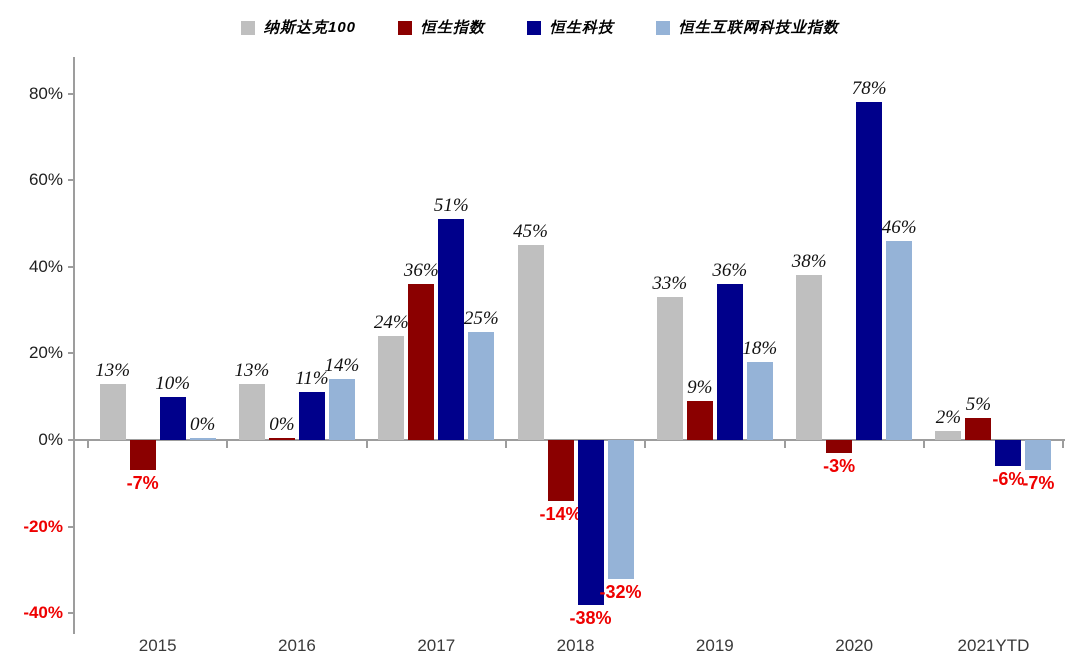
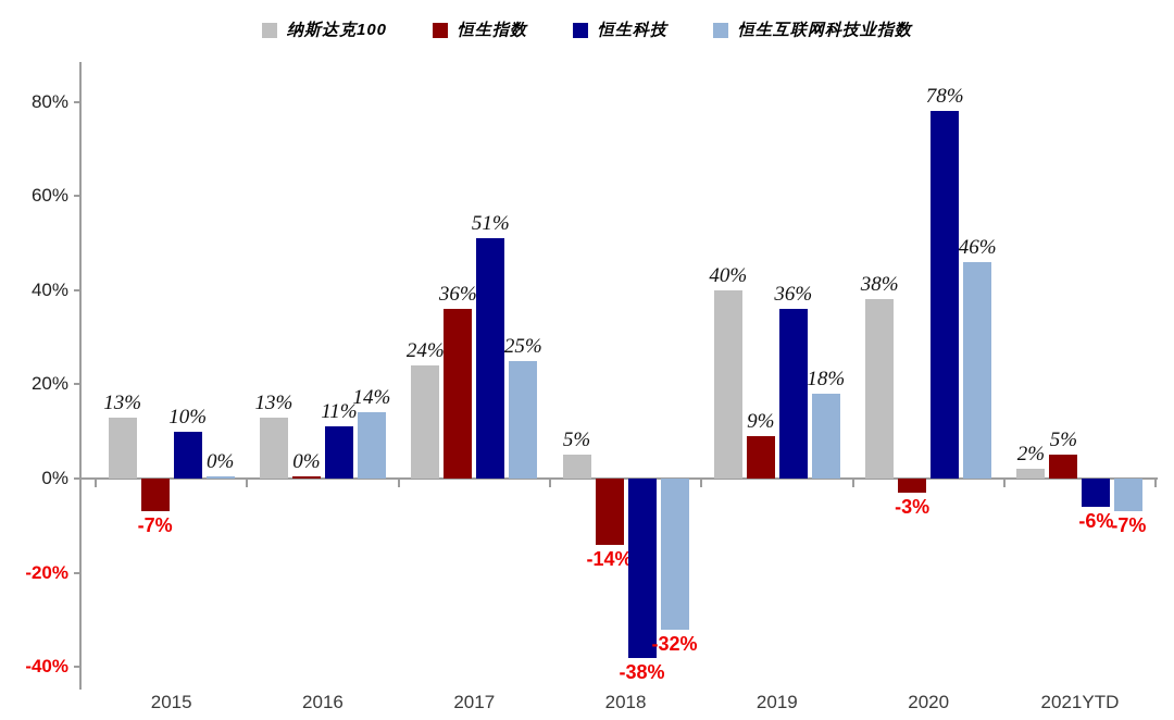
纳斯达克100/2018: 45% -> 5%
纳斯达克100/2019: 33% -> 40%
